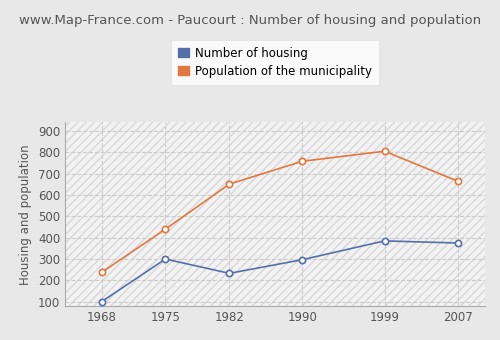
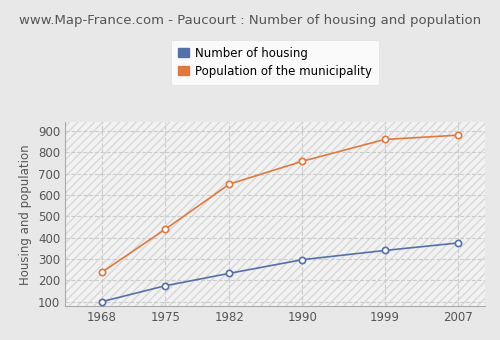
Number of housing/1975: 300 -> 175
Number of housing/1999: 385 -> 340
Population of the municipality/1999: 805 -> 860
Population of the municipality/2007: 665 -> 880
